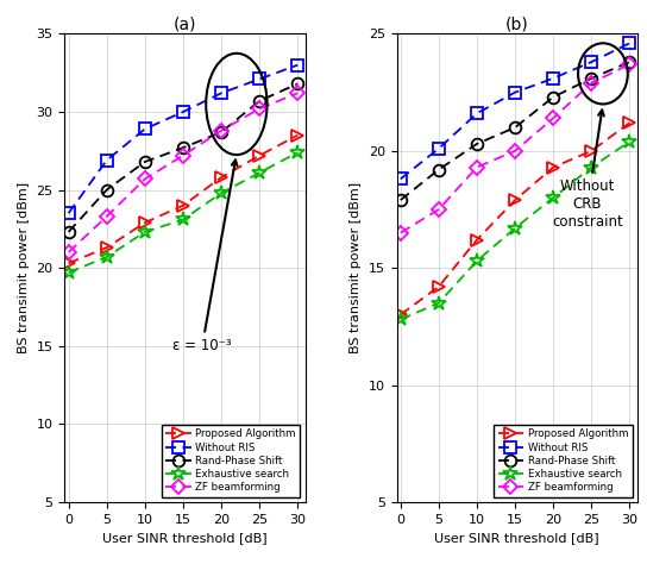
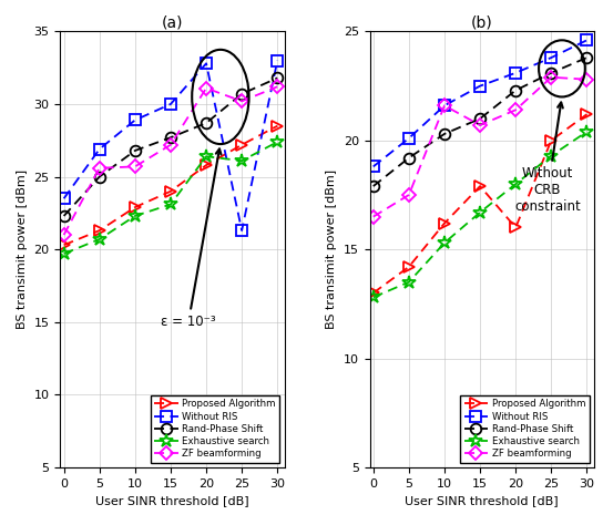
(a)/ZF beamforming/5: 23.3 -> 25.6
(a)/Without RIS/20: 31.2 -> 32.8
(a)/Exhaustive search/20: 24.8 -> 26.4
(a)/ZF beamforming/20: 28.8 -> 31.1
(a)/Without RIS/25: 32.1 -> 21.3
(b)/ZF beamforming/10: 19.3 -> 21.6
(b)/ZF beamforming/15: 20.0 -> 20.7
(b)/Proposed Algorithm/20: 19.3 -> 16.0
(b)/ZF beamforming/30: 23.7 -> 22.8
